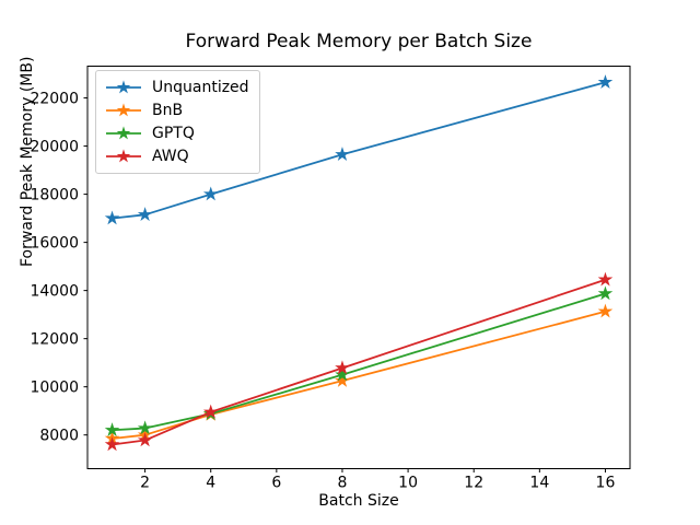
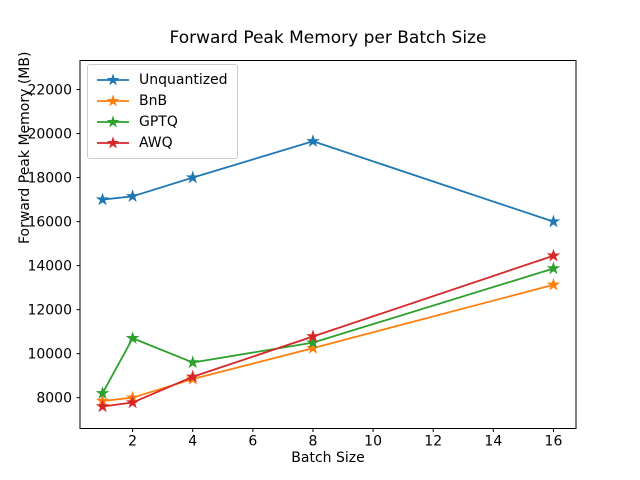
GPTQ/2: 8300 -> 10700
GPTQ/4: 8900 -> 9600
Unquantized/16: 22600 -> 16000
